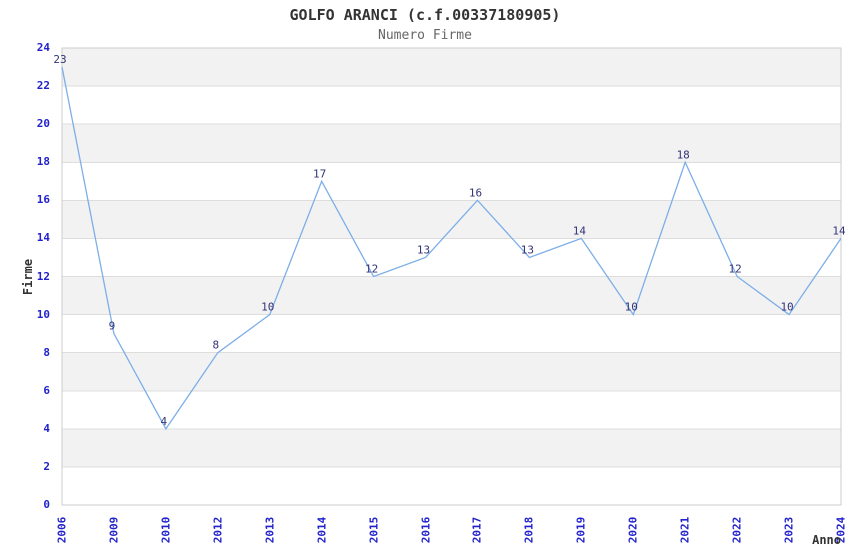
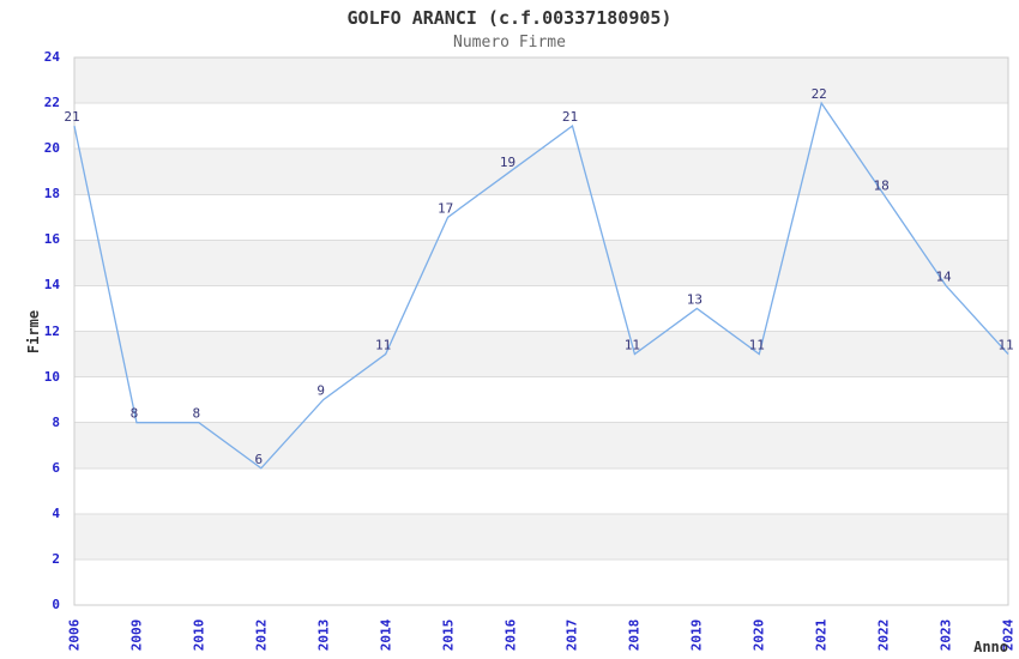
2006: 23 -> 21
2009: 9 -> 8
2010: 4 -> 8
2012: 8 -> 6
2013: 10 -> 9
2014: 17 -> 11
2015: 12 -> 17
2016: 13 -> 19
2017: 16 -> 21
2018: 13 -> 11
2019: 14 -> 13
2020: 10 -> 11
2021: 18 -> 22
2022: 12 -> 18
2023: 10 -> 14
2024: 14 -> 11
